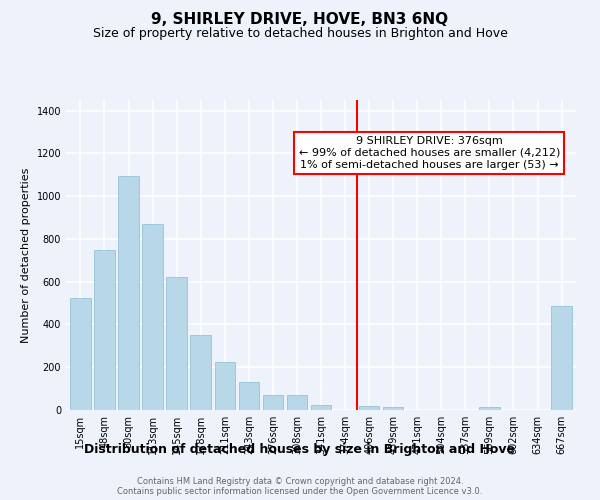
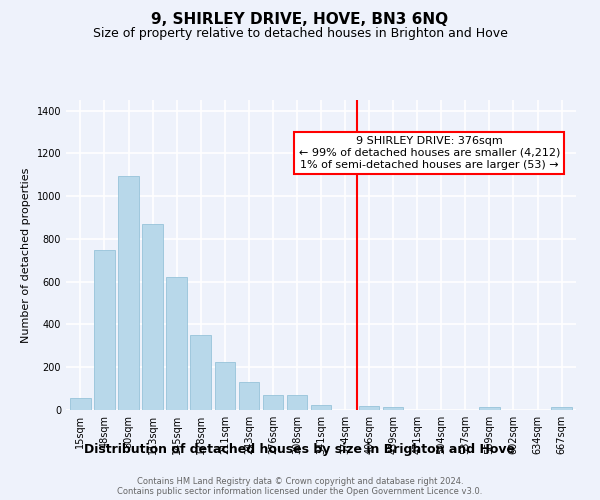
15sqm: 525 -> 55
667sqm: 485 -> 12
